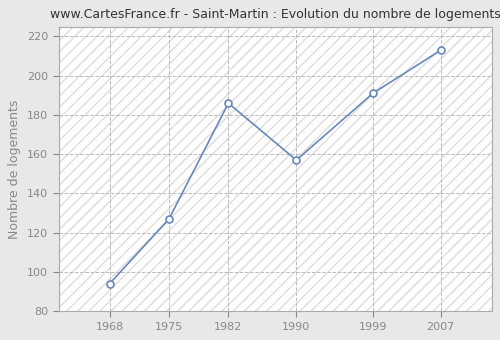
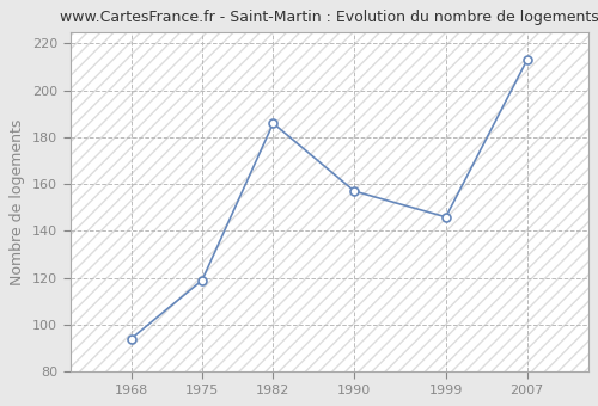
1975: 127 -> 119
1999: 191 -> 146
